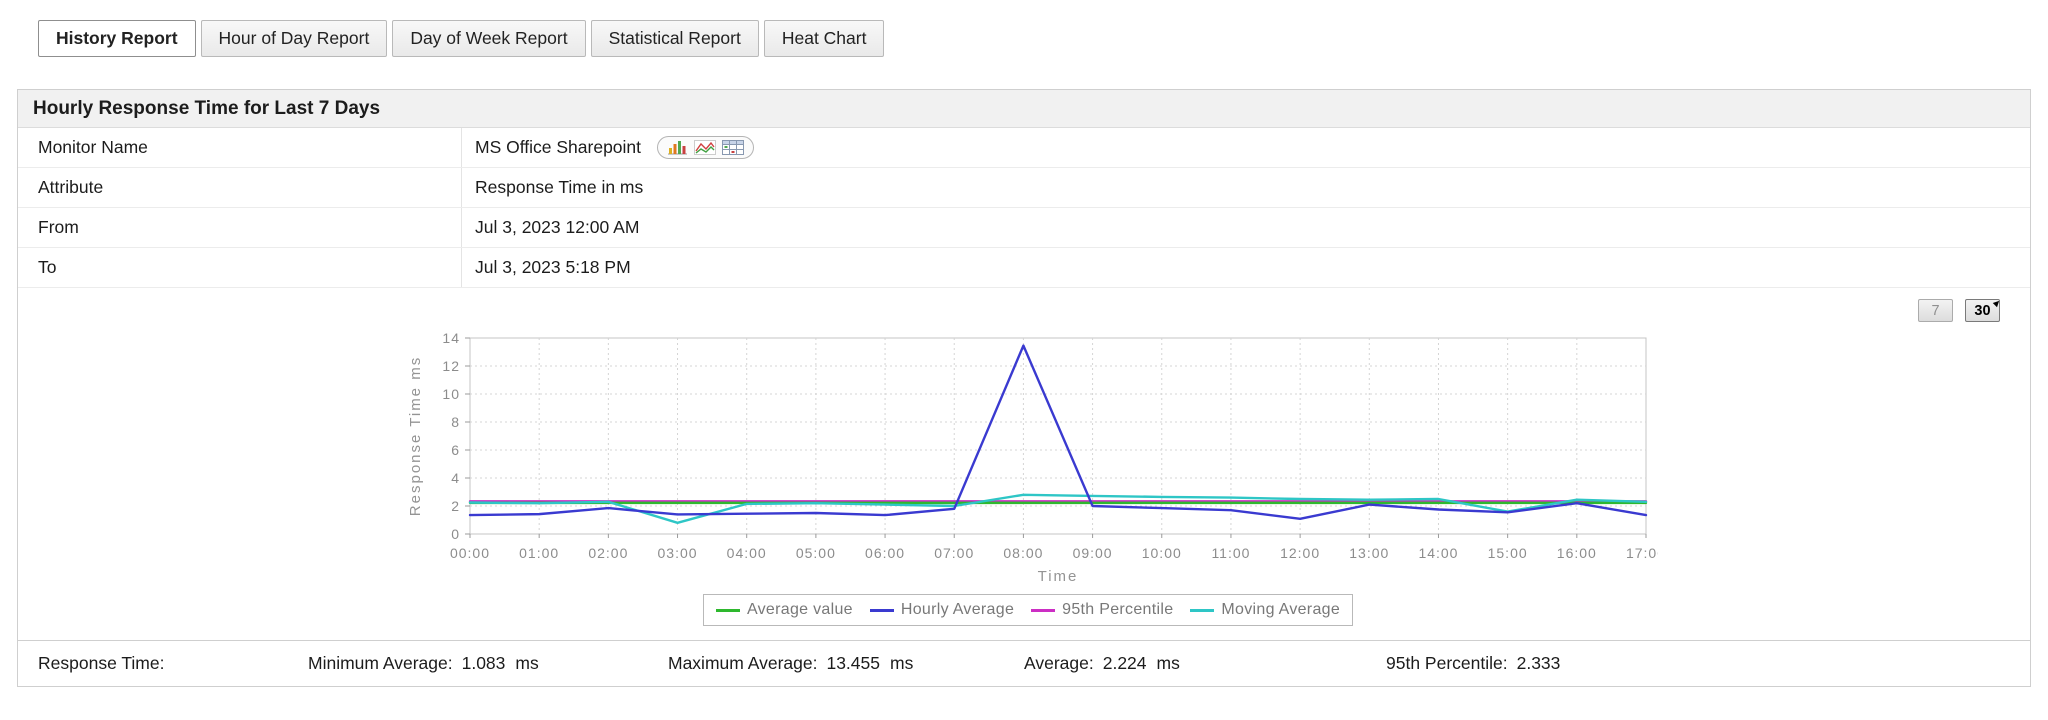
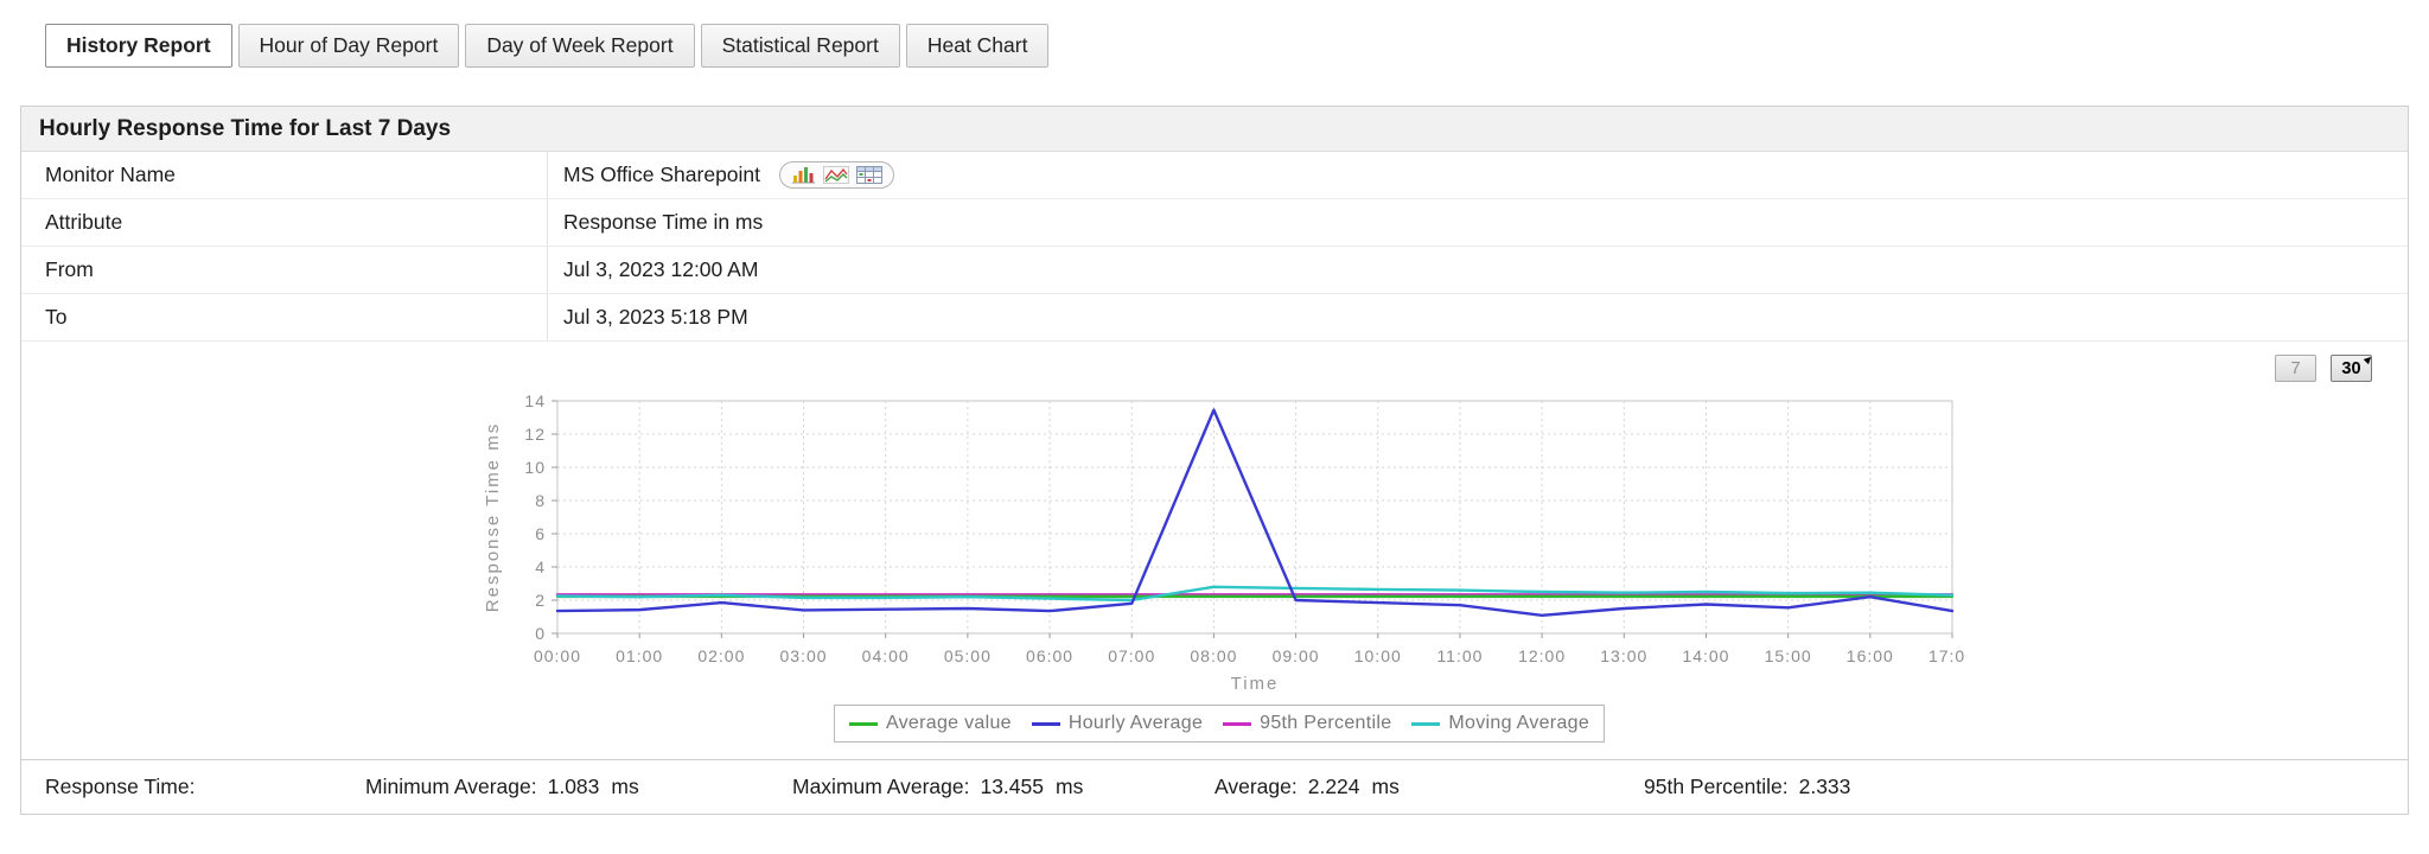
Moving Average/03:00: 0.8 -> 2.1
Hourly Average/13:00: 2.1 -> 1.5
Moving Average/15:00: 1.6 -> 2.4
